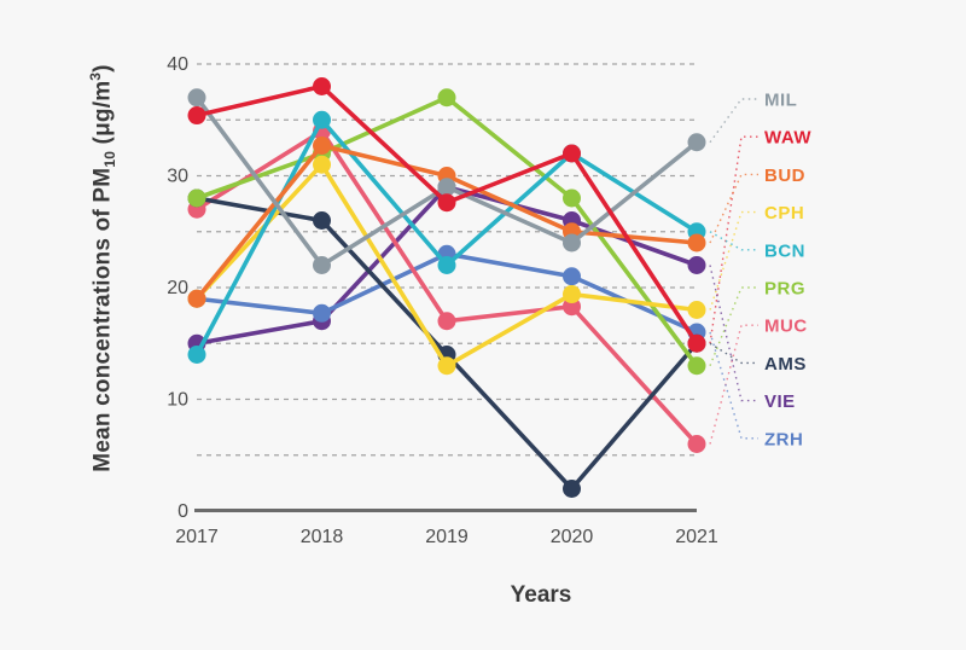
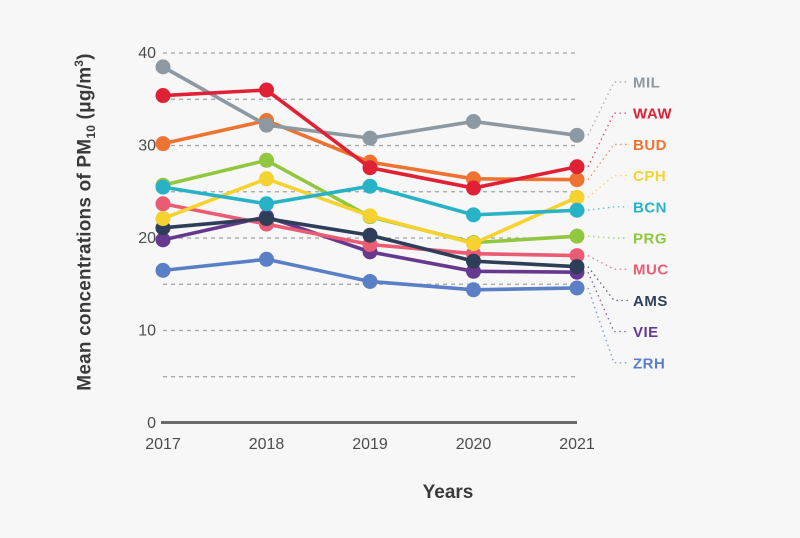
MIL/2017: 37 -> 38
BUD/2017: 19 -> 30
CPH/2017: 19 -> 22
BCN/2017: 14 -> 26
PRG/2017: 28 -> 26
MUC/2017: 27 -> 24
AMS/2017: 28 -> 21
VIE/2017: 15 -> 20
ZRH/2017: 19 -> 16
MIL/2018: 22 -> 32
WAW/2018: 38 -> 36
CPH/2018: 31 -> 26
BCN/2018: 35 -> 24
PRG/2018: 32 -> 28
MUC/2018: 34 -> 22
AMS/2018: 26 -> 22
VIE/2018: 17 -> 22
MIL/2019: 29 -> 31
BUD/2019: 30 -> 28
CPH/2019: 13 -> 22
BCN/2019: 22 -> 26
PRG/2019: 37 -> 22
MUC/2019: 17 -> 19
AMS/2019: 14 -> 20
VIE/2019: 29 -> 18
ZRH/2019: 23 -> 15
MIL/2020: 24 -> 33
WAW/2020: 32 -> 25
BUD/2020: 25 -> 26
BCN/2020: 32 -> 22
PRG/2020: 28 -> 20
AMS/2020: 2 -> 18
VIE/2020: 26 -> 16
ZRH/2020: 21 -> 14
MIL/2021: 33 -> 31
WAW/2021: 15 -> 28
BUD/2021: 24 -> 26
CPH/2021: 18 -> 24
BCN/2021: 25 -> 23
PRG/2021: 13 -> 20
MUC/2021: 6 -> 18
AMS/2021: 15 -> 17
VIE/2021: 22 -> 16
ZRH/2021: 16 -> 15
